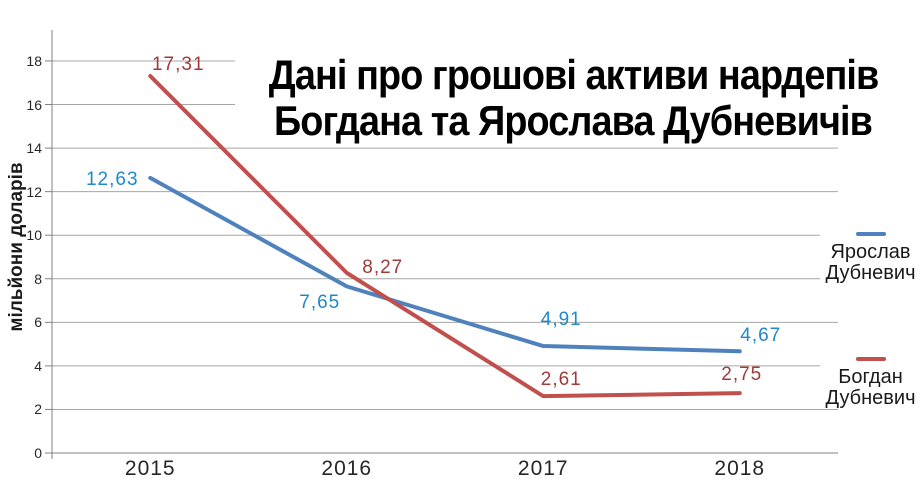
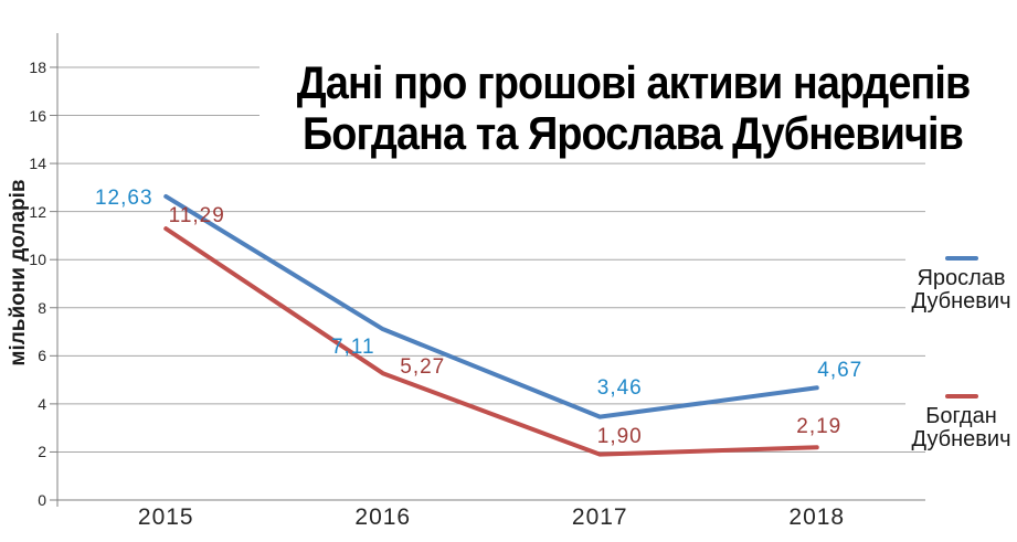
Богдан Дубневич/2015: 17,31 -> 11,29
Ярослав Дубневич/2016: 7,65 -> 7,11
Богдан Дубневич/2016: 8,27 -> 5,27
Ярослав Дубневич/2017: 4,91 -> 3,46
Богдан Дубневич/2017: 2,61 -> 1,90
Богдан Дубневич/2018: 2,75 -> 2,19
